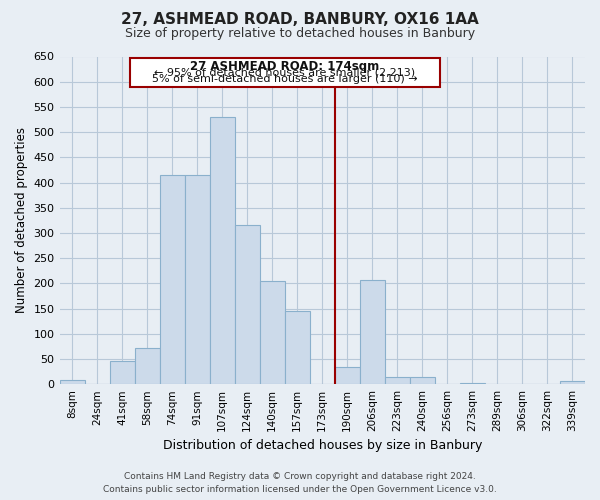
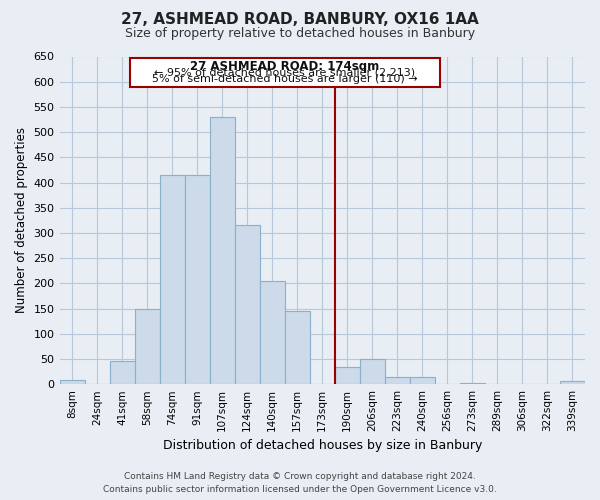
58sqm: 72 -> 150
206sqm: 206 -> 50
